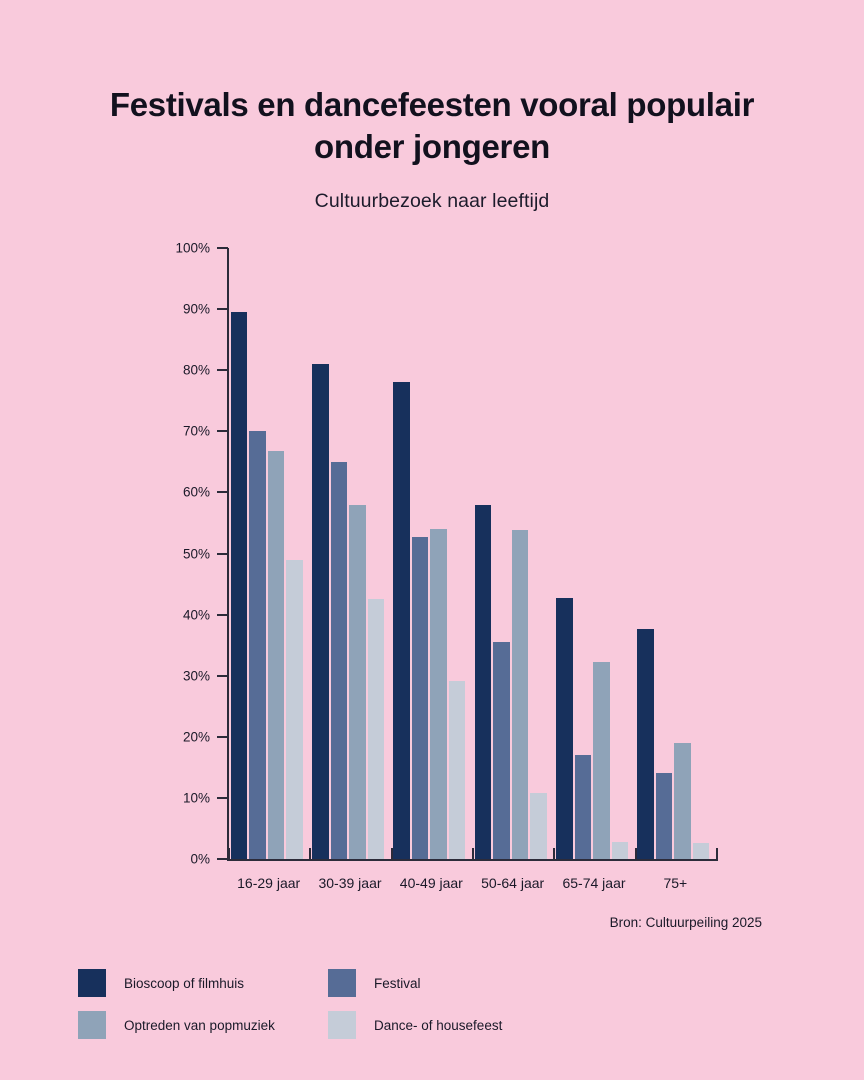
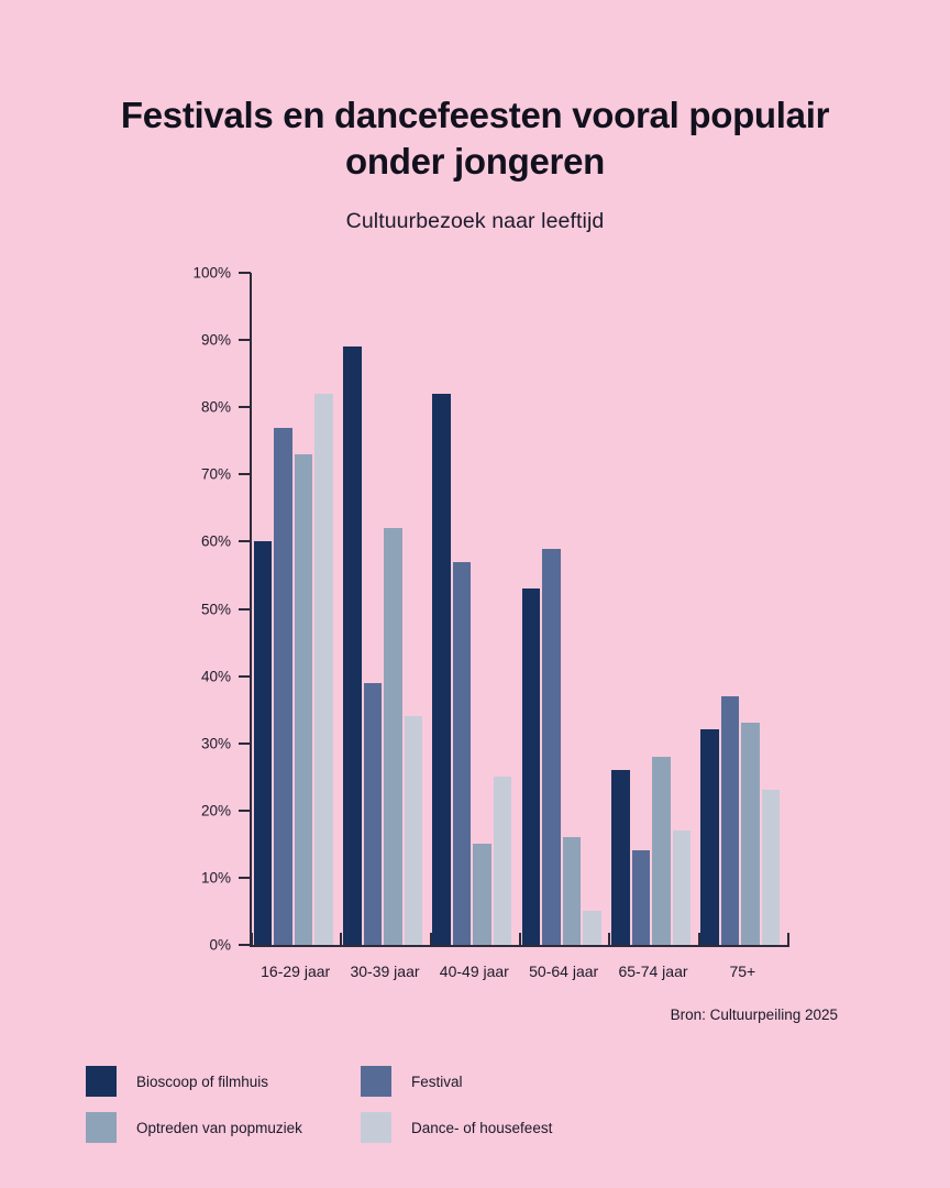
Bioscoop of filmhuis/16-29 jaar: 90% -> 60%
Festival/16-29 jaar: 70% -> 77%
Optreden van popmuziek/16-29 jaar: 67% -> 73%
Dance- of housefeest/16-29 jaar: 49% -> 82%
Bioscoop of filmhuis/30-39 jaar: 81% -> 89%
Festival/30-39 jaar: 65% -> 39%
Optreden van popmuziek/30-39 jaar: 58% -> 62%
Dance- of housefeest/30-39 jaar: 43% -> 34%
Bioscoop of filmhuis/40-49 jaar: 78% -> 82%
Festival/40-49 jaar: 53% -> 57%
Optreden van popmuziek/40-49 jaar: 54% -> 15%
Dance- of housefeest/40-49 jaar: 29% -> 25%
Bioscoop of filmhuis/50-64 jaar: 58% -> 53%
Festival/50-64 jaar: 36% -> 59%
Optreden van popmuziek/50-64 jaar: 54% -> 16%
Dance- of housefeest/50-64 jaar: 11% -> 5%
Bioscoop of filmhuis/65-74 jaar: 43% -> 26%
Festival/65-74 jaar: 17% -> 14%
Optreden van popmuziek/65-74 jaar: 32% -> 28%
Dance- of housefeest/65-74 jaar: 3% -> 17%
Bioscoop of filmhuis/75+: 38% -> 32%
Festival/75+: 14% -> 37%
Optreden van popmuziek/75+: 19% -> 33%
Dance- of housefeest/75+: 3% -> 23%
